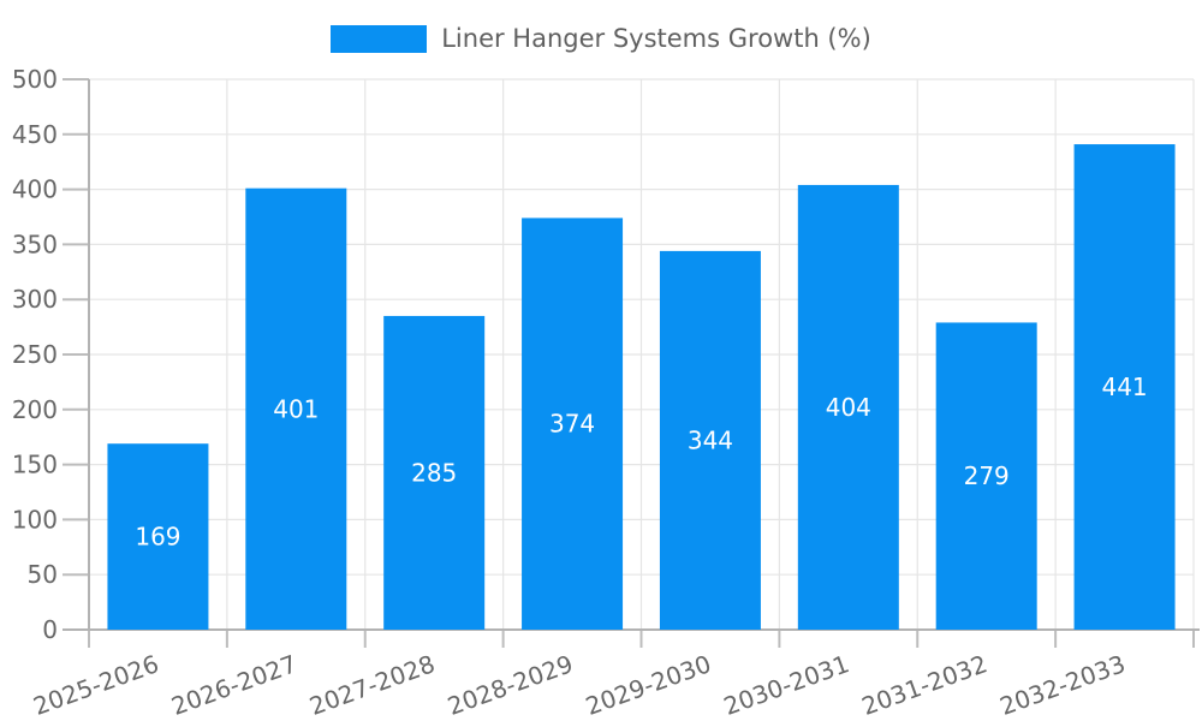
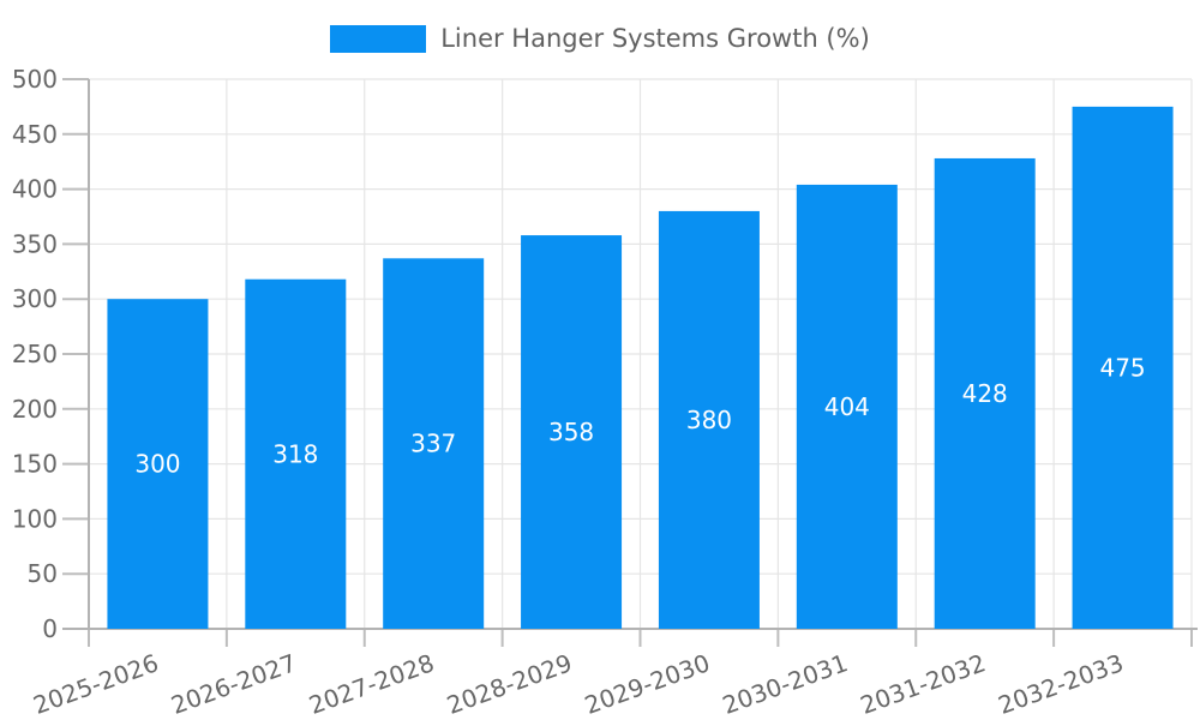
2025-2026: 169 -> 300
2026-2027: 401 -> 318
2027-2028: 285 -> 337
2028-2029: 374 -> 358
2029-2030: 344 -> 380
2031-2032: 279 -> 428
2032-2033: 441 -> 475
